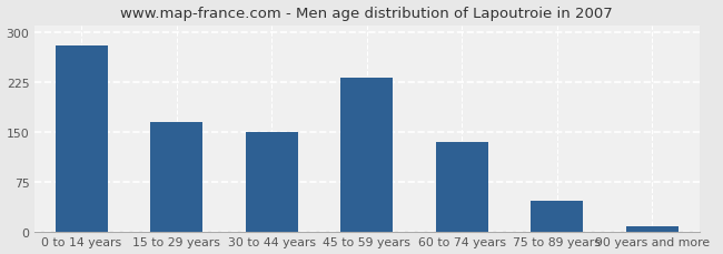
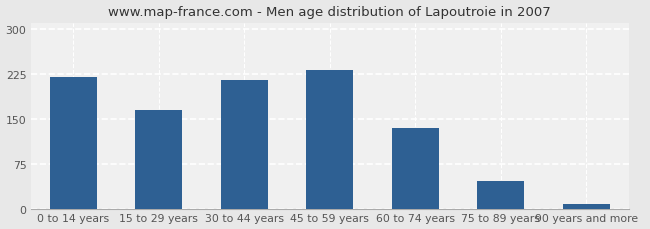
0 to 14 years: 280 -> 220
30 to 44 years: 150 -> 215
